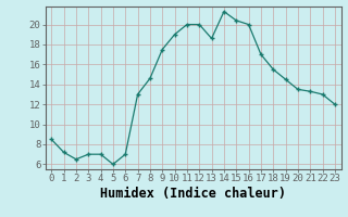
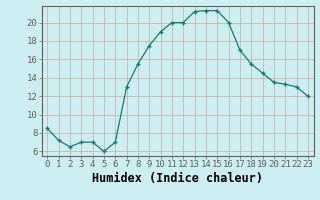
8: 14.6 -> 15.5
13: 18.6 -> 21.2
15: 20.4 -> 21.3
